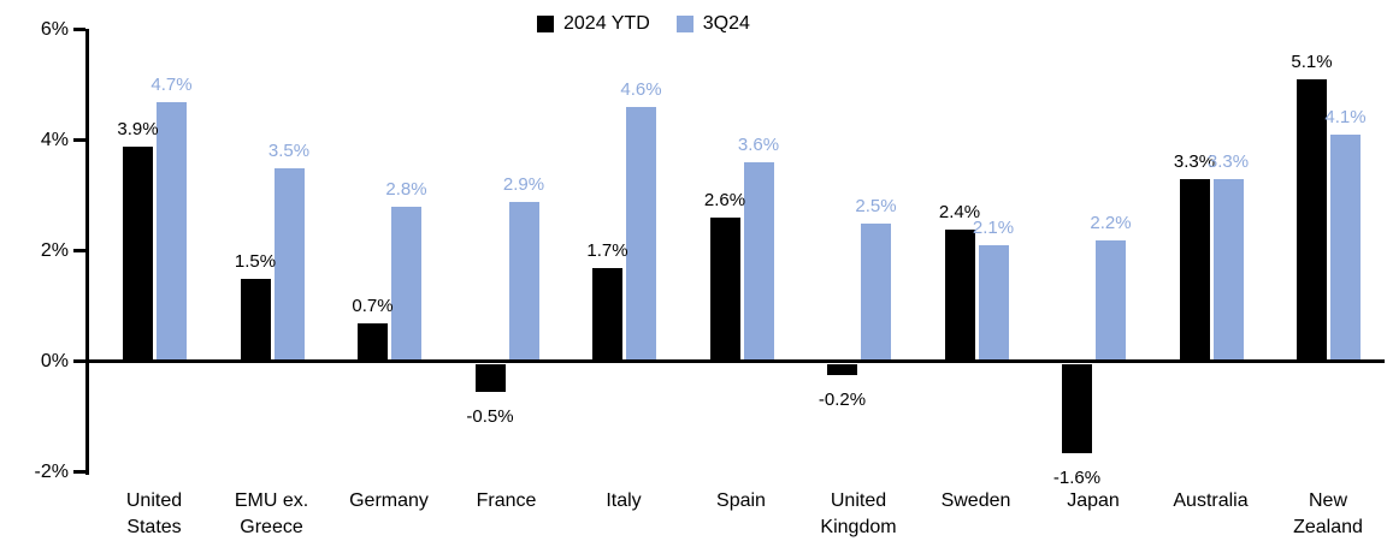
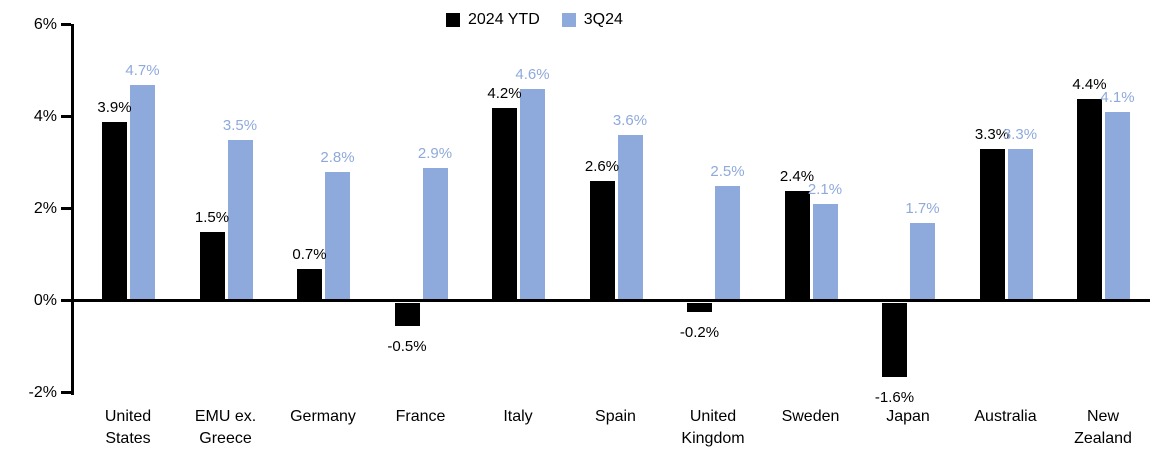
2024 YTD/Italy: 1.7% -> 4.2%
3Q24/Japan: 2.2% -> 1.7%
2024 YTD/New Zealand: 5.1% -> 4.4%
